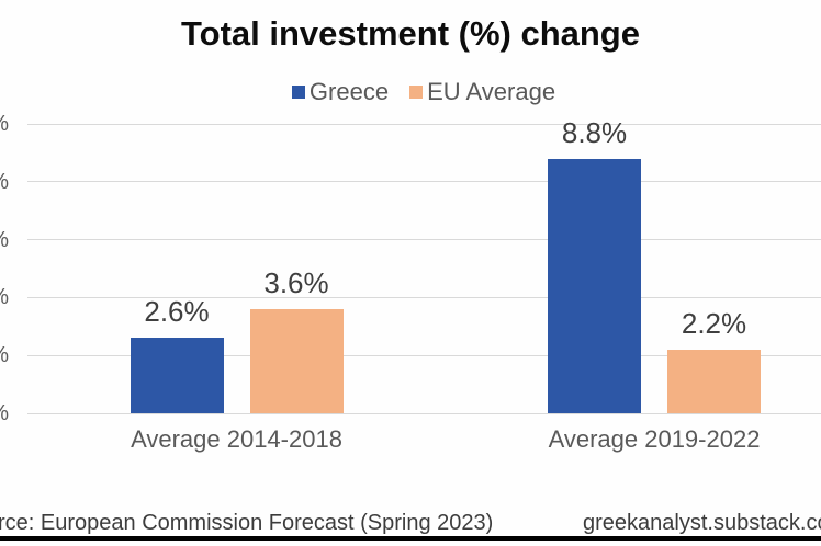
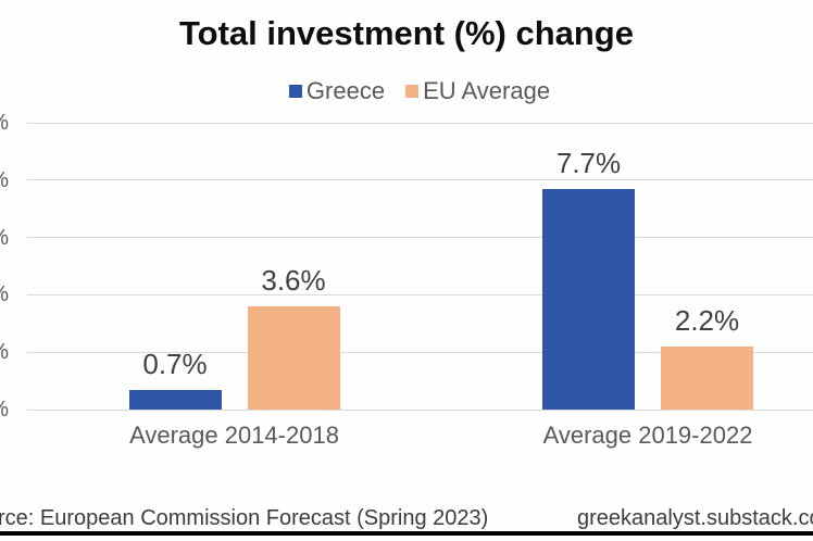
Greece/Average 2014-2018: 2.6% -> 0.7%
Greece/Average 2019-2022: 8.8% -> 7.7%
